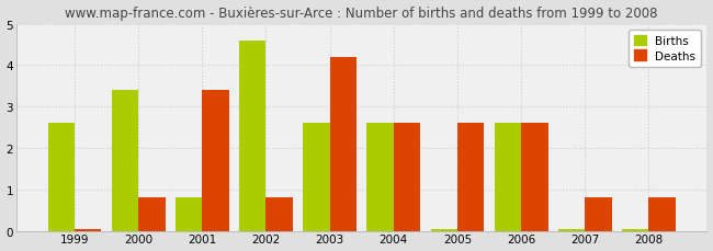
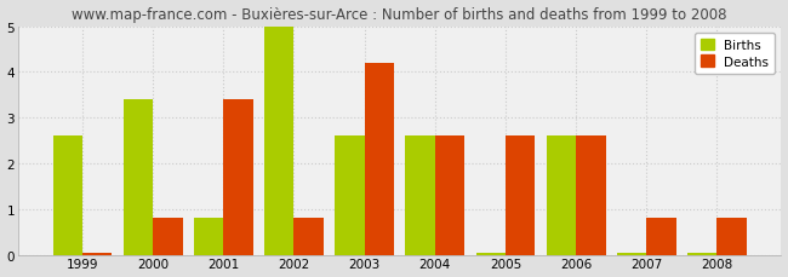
Births/2002: 4.60 -> 5.00
